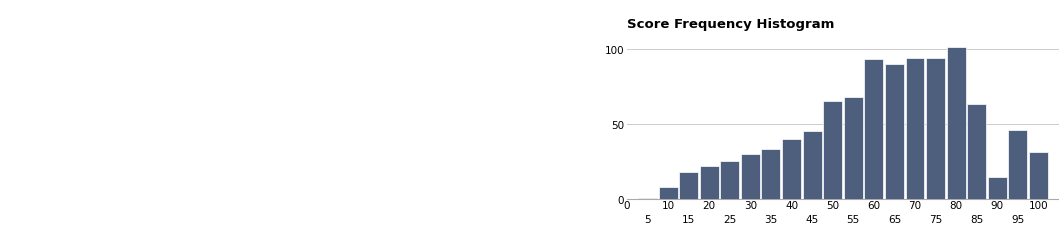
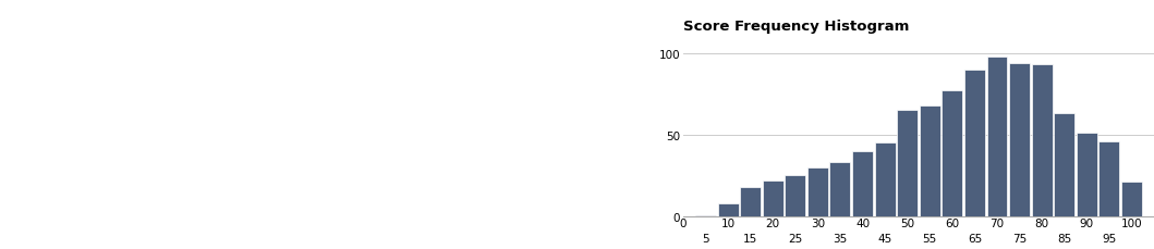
60: 93 -> 77
70: 94 -> 98
80: 101 -> 93
90: 15 -> 51
100: 31 -> 21
